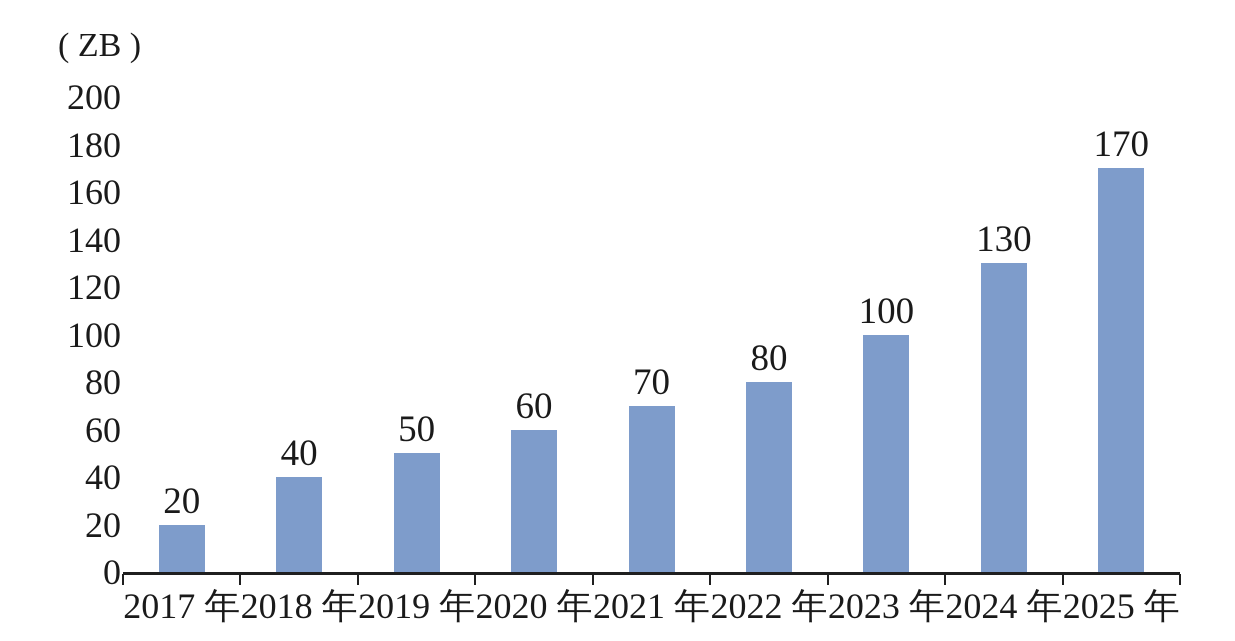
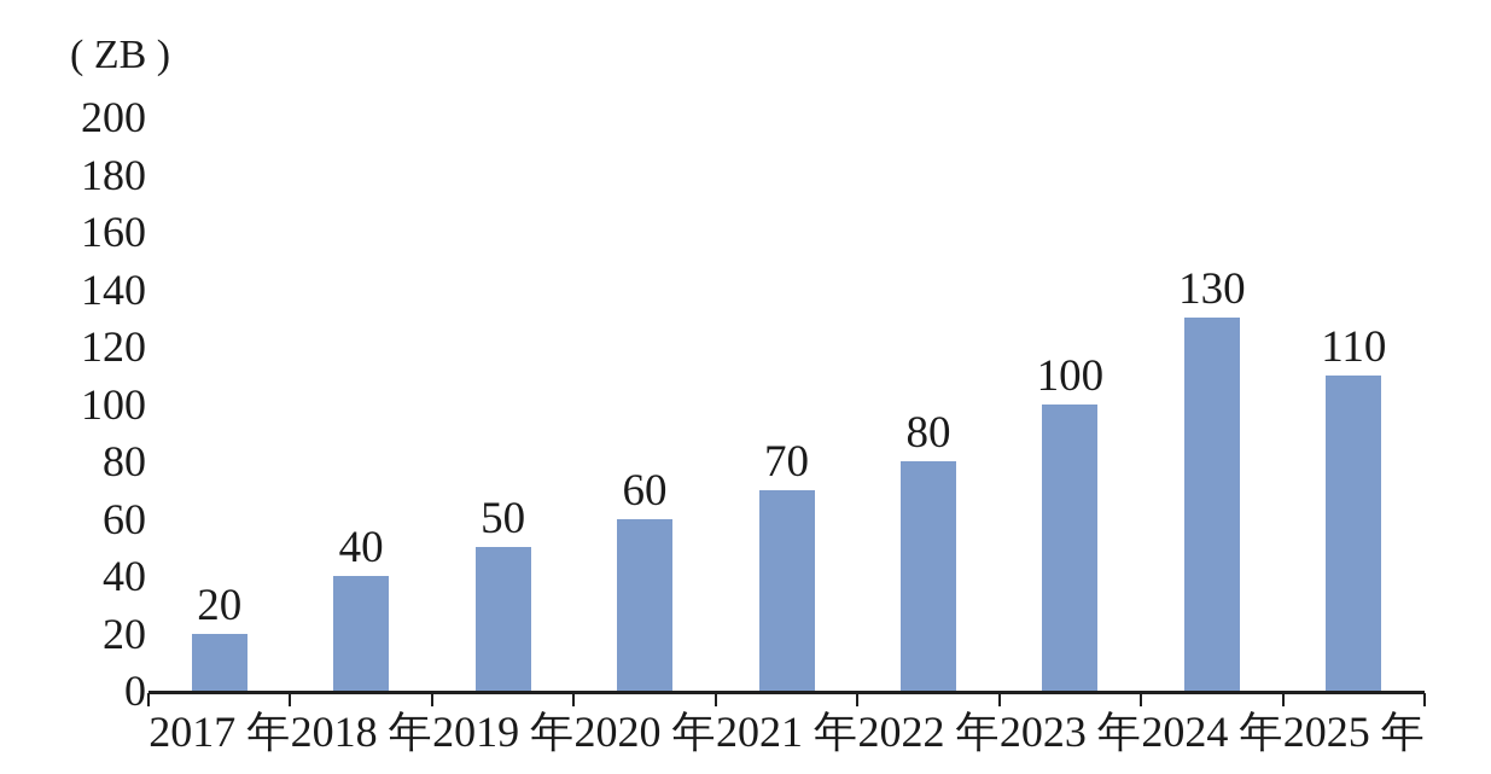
2025 年: 170 -> 110
